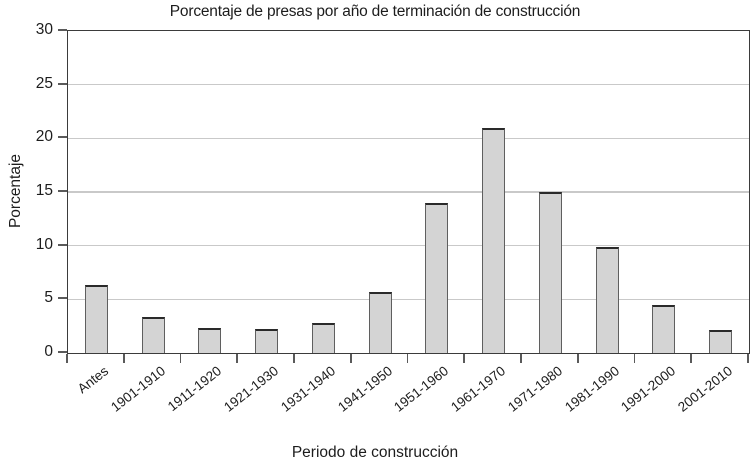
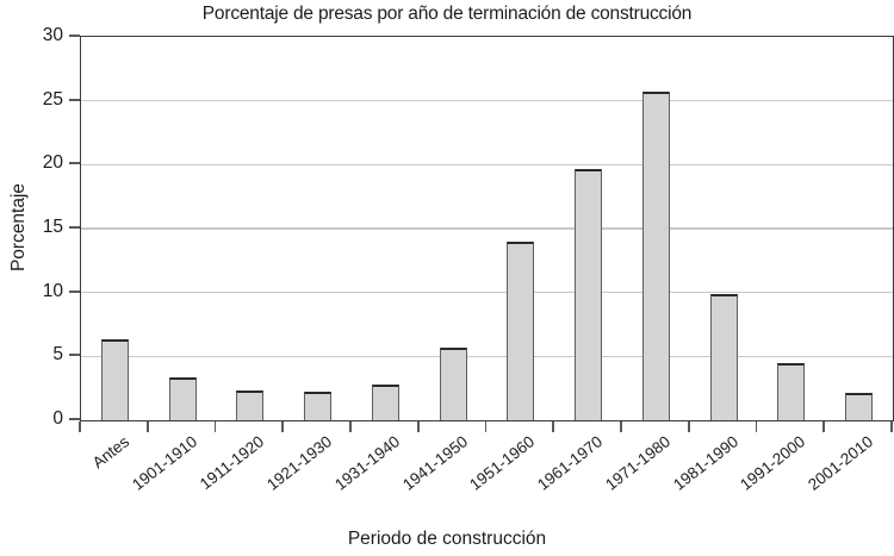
1961-1970: 21.0 -> 19.7
1971-1980: 15.0 -> 25.7
